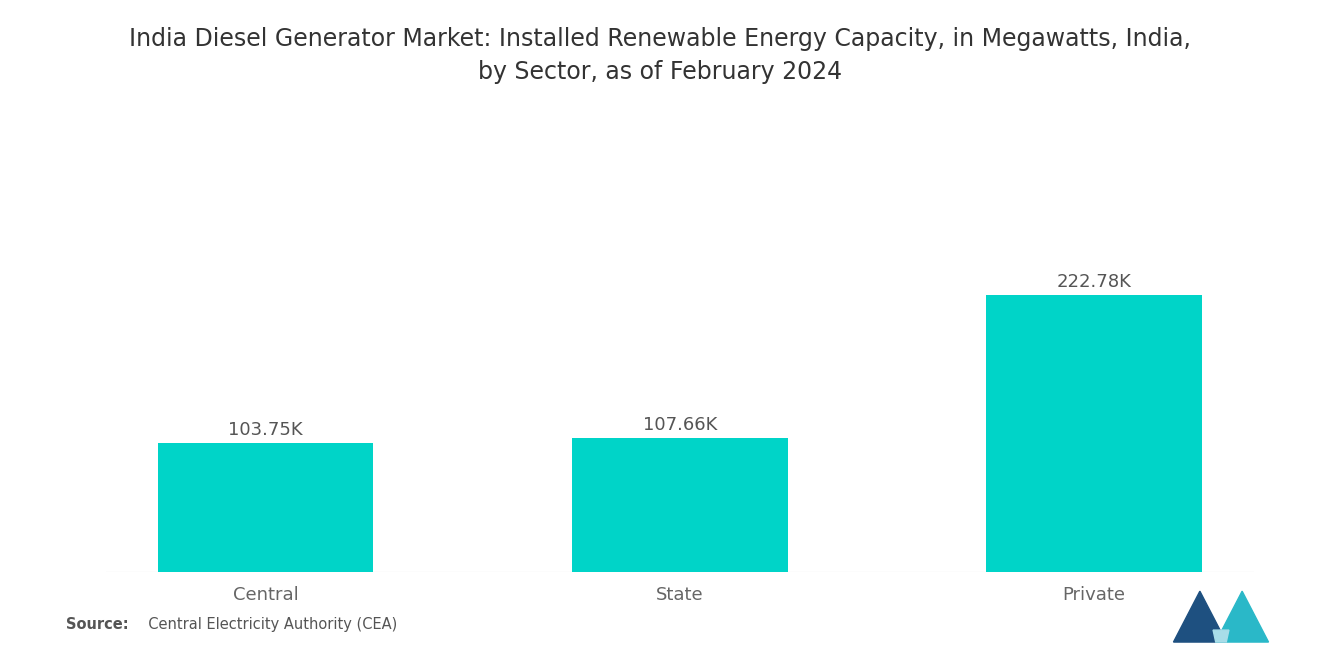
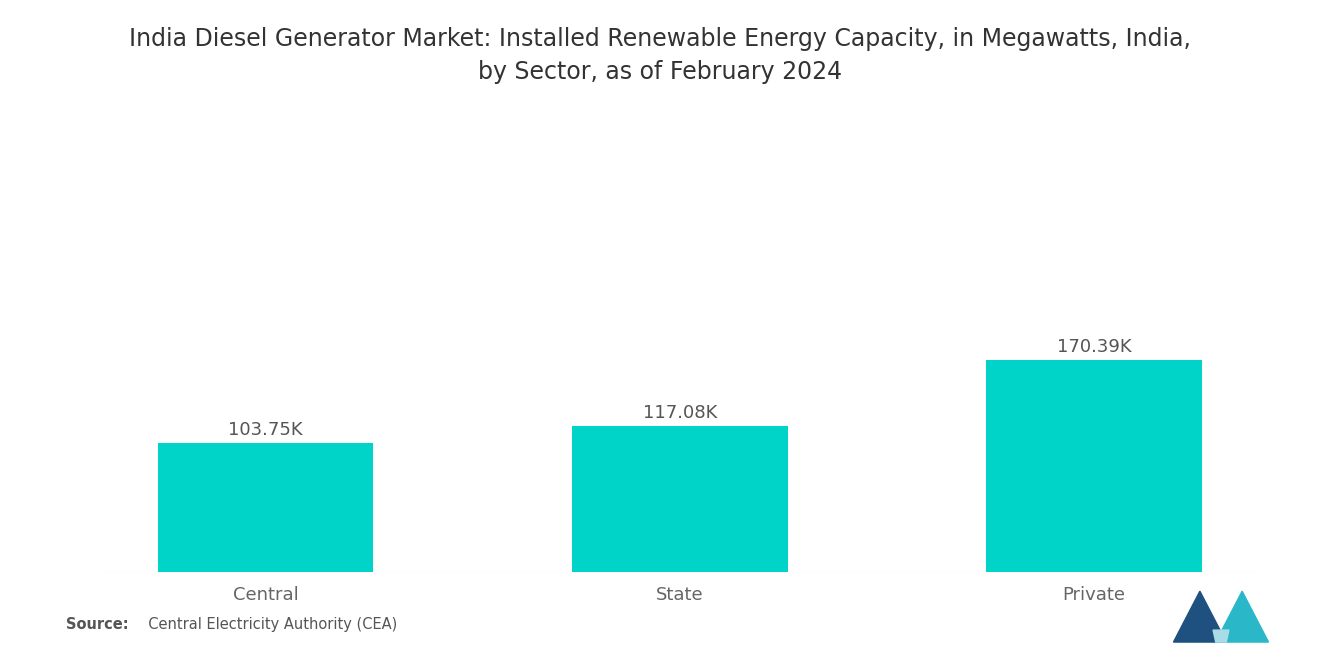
State: 107.66K -> 117.08K
Private: 222.78K -> 170.39K
